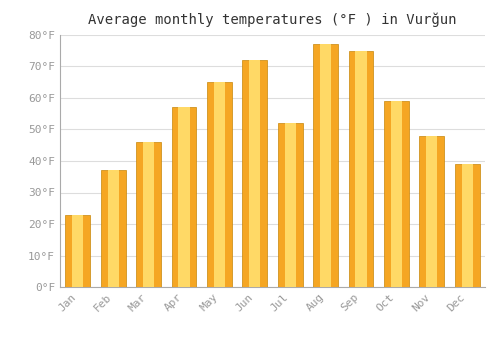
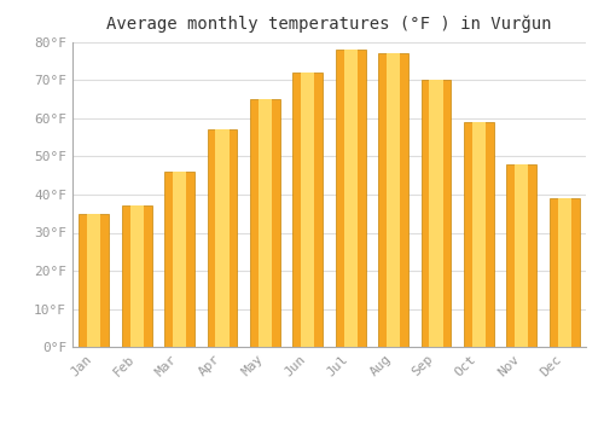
Jan: 23°F -> 35°F
Jul: 52°F -> 78°F
Sep: 75°F -> 70°F
